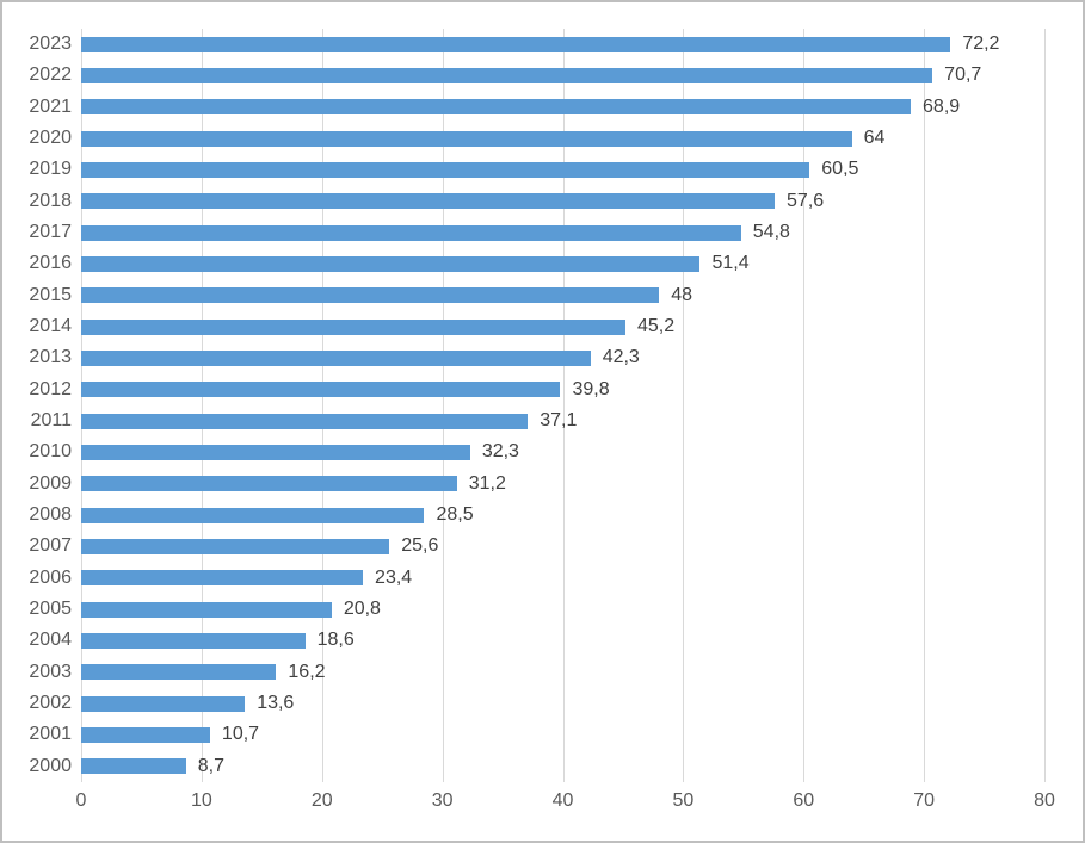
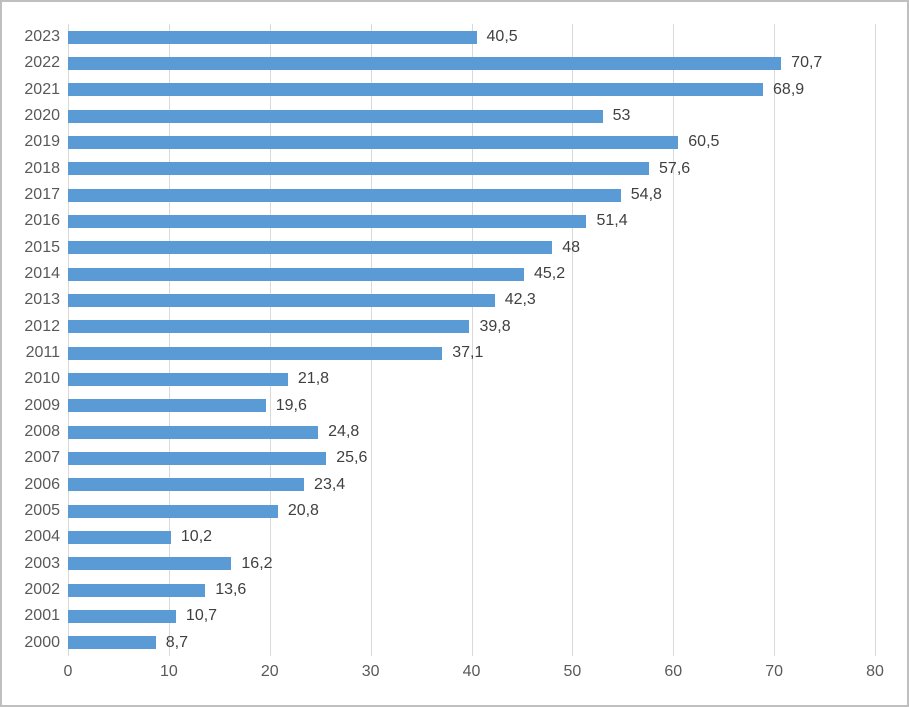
2023: 72,2 -> 40,5
2020: 64 -> 53
2010: 32,3 -> 21,8
2009: 31,2 -> 19,6
2008: 28,5 -> 24,8
2004: 18,6 -> 10,2
